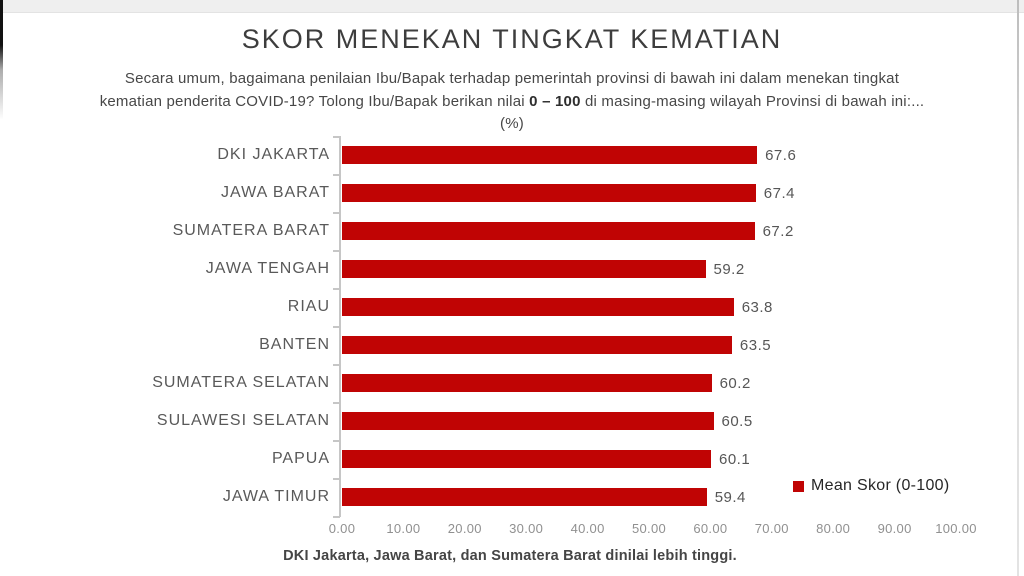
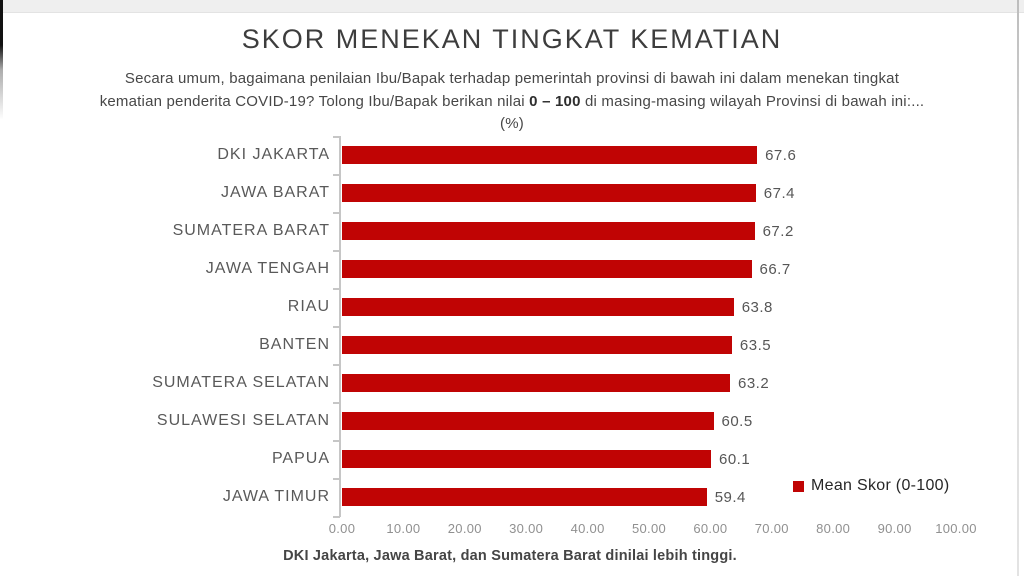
JAWA TENGAH: 59.2 -> 66.7
SUMATERA SELATAN: 60.2 -> 63.2
